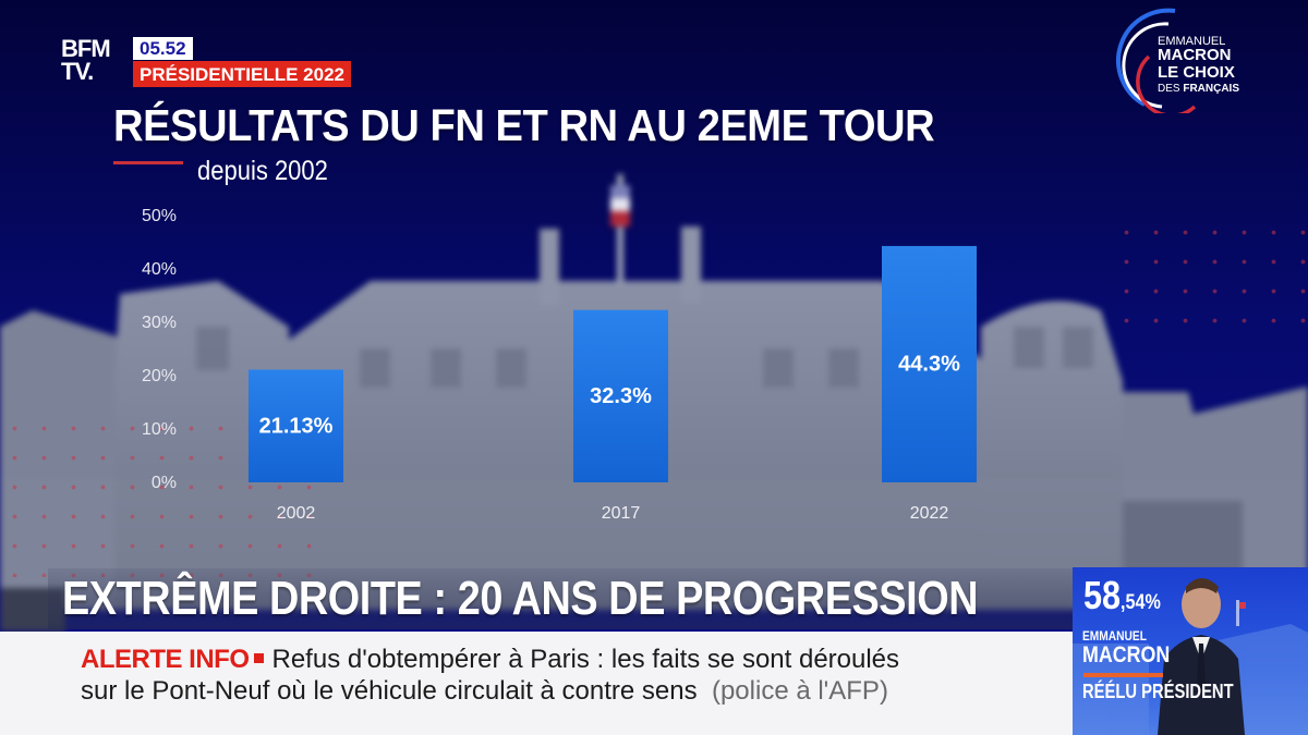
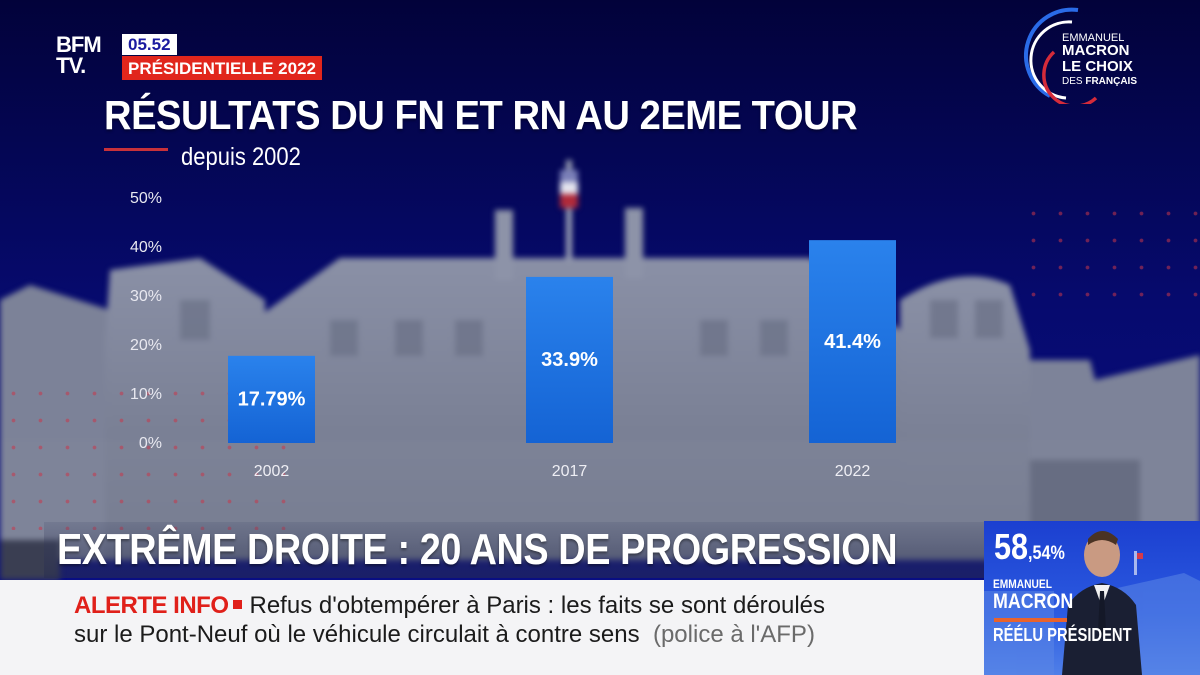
2002: 21.13% -> 17.79%
2017: 32.3% -> 33.9%
2022: 44.3% -> 41.4%
